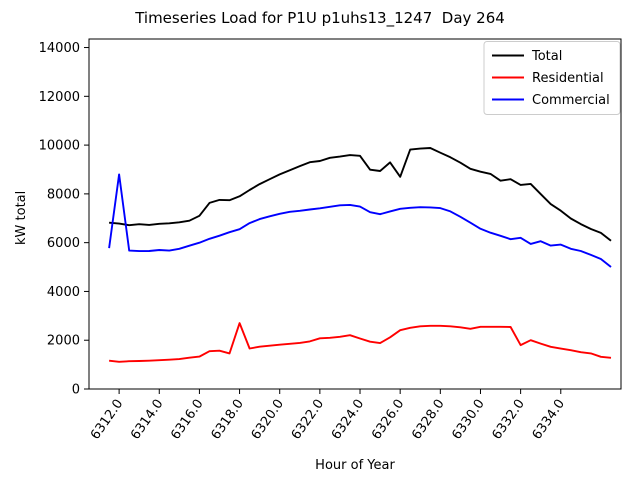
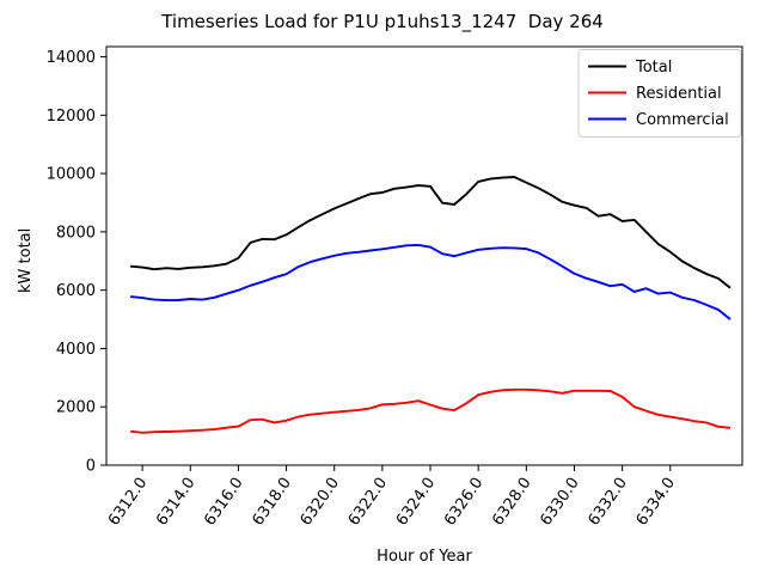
Commercial/6312.0: 8800 -> 5700
Residential/6318.0: 2700 -> 1500
Total/6326.0: 8700 -> 9700
Residential/6332.0: 1800 -> 2300
